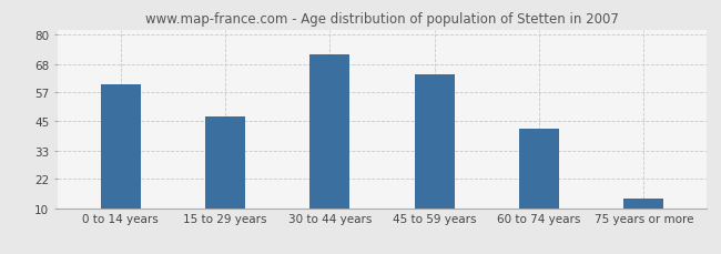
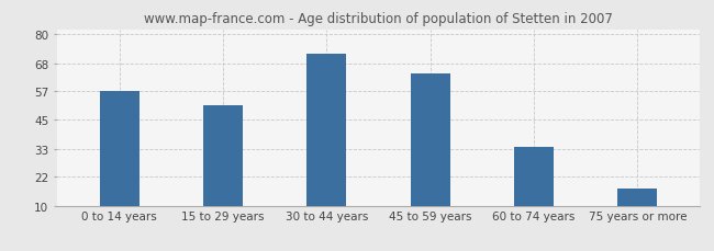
0 to 14 years: 60 -> 57
15 to 29 years: 47 -> 51
60 to 74 years: 42 -> 34
75 years or more: 14 -> 17
